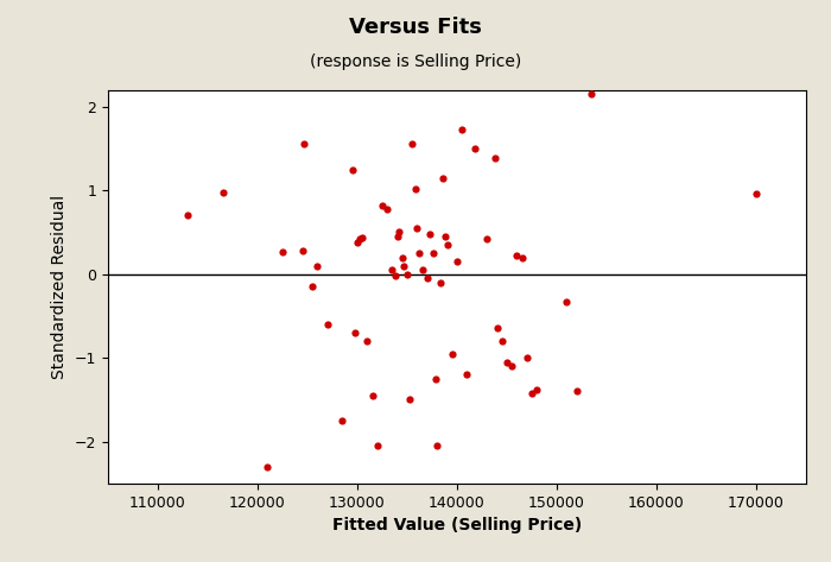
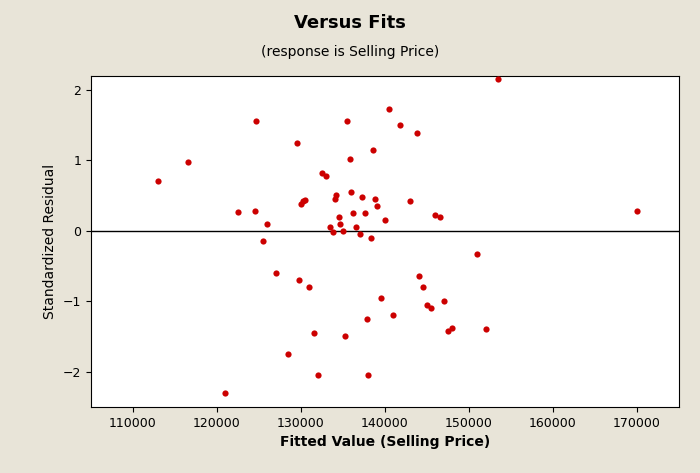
170000: 0.96 -> 0.28
